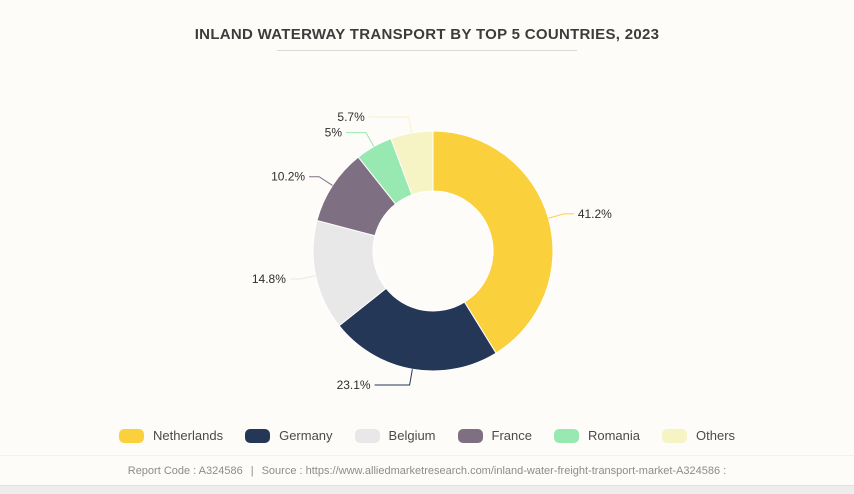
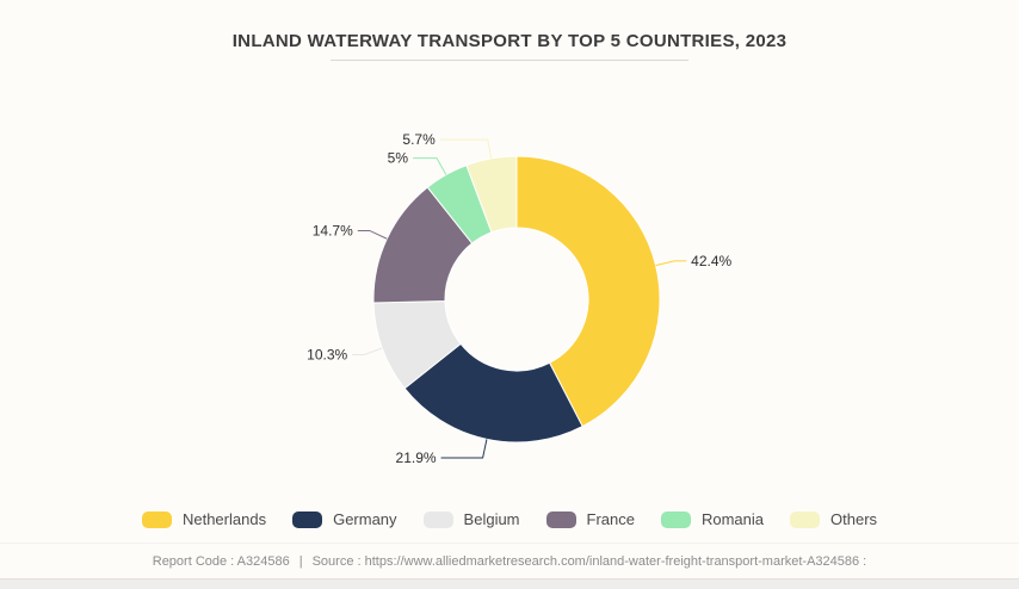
Netherlands: 41.2% -> 42.4%
Germany: 23.1% -> 21.9%
Belgium: 14.8% -> 10.3%
France: 10.2% -> 14.7%
